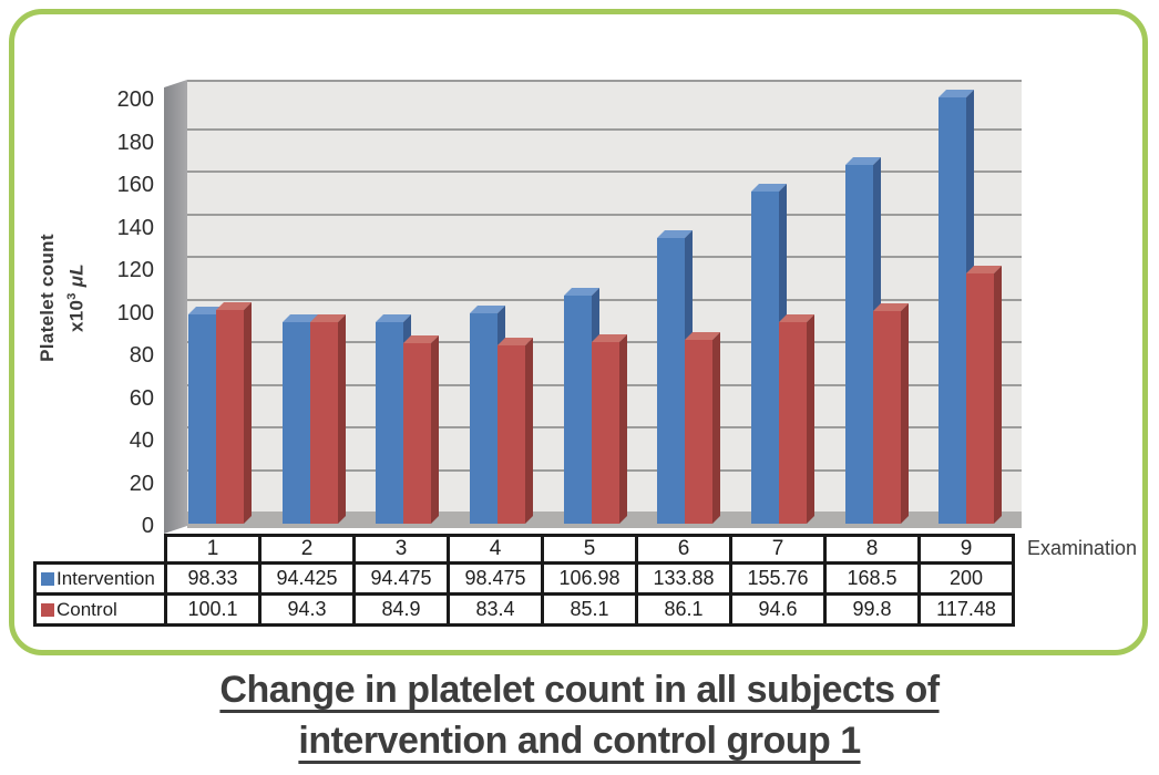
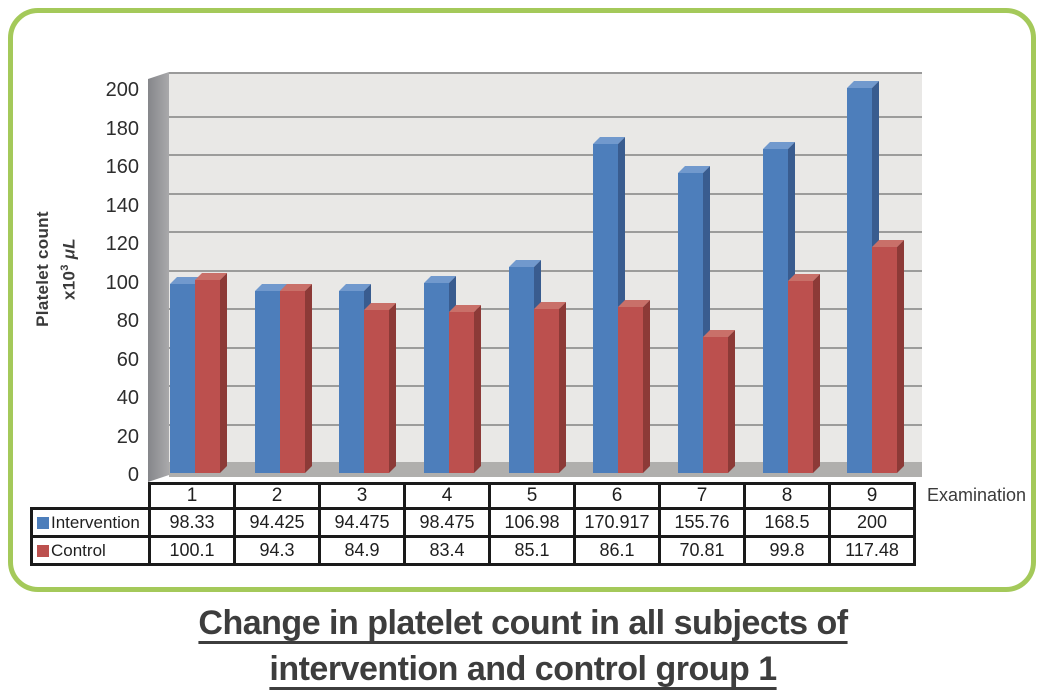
Intervention/6: 133.88 -> 170.917
Control/7: 94.6 -> 70.81
